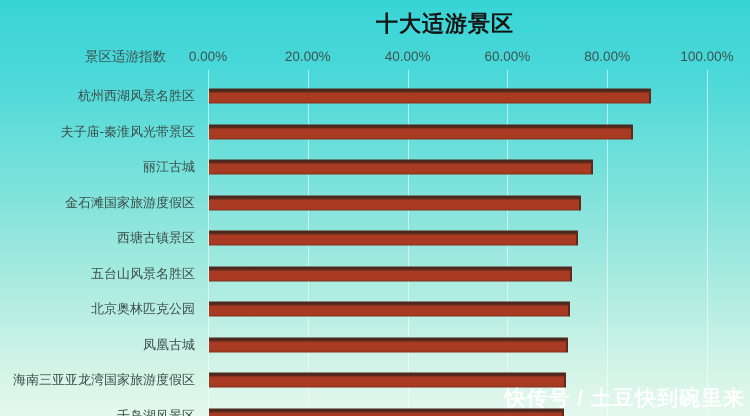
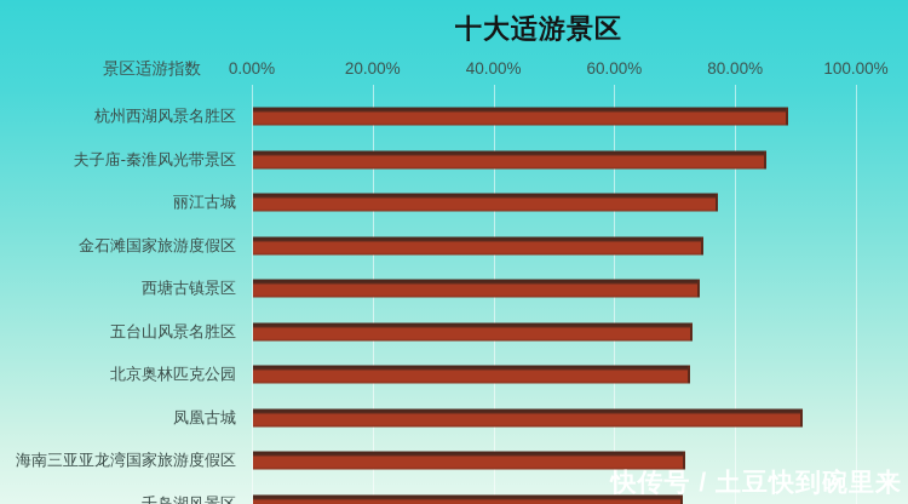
凤凰古城: 72% -> 91%
